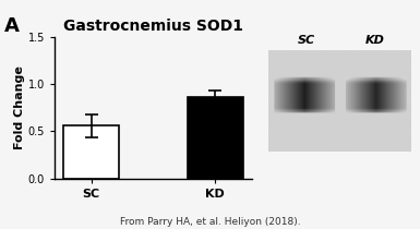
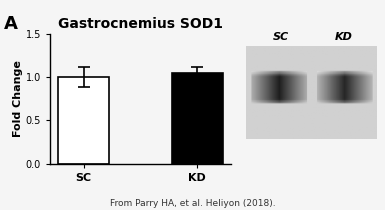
SC: 0.56 -> 1.00
KD: 0.86 -> 1.05
